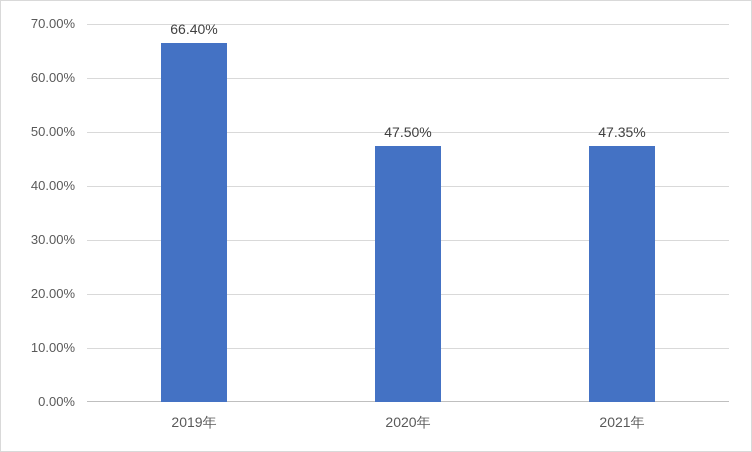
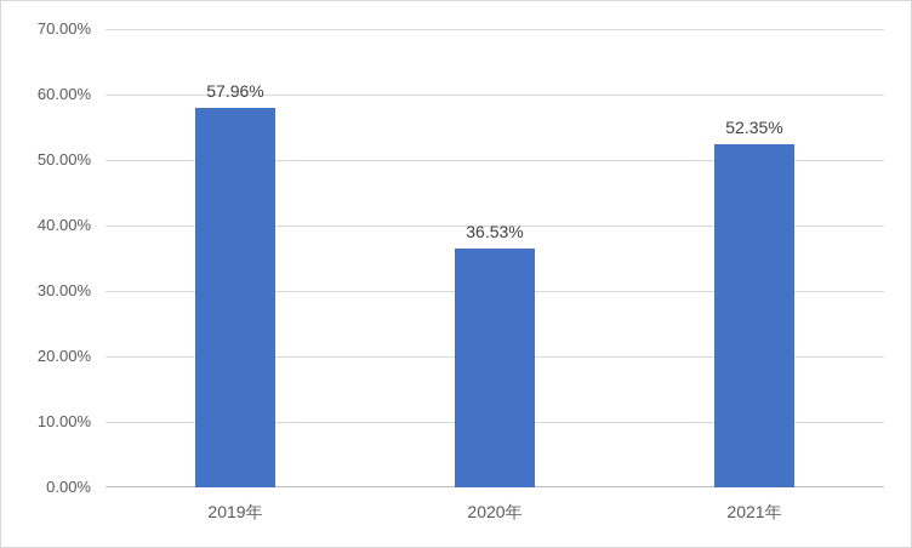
2019年: 66.40% -> 57.96%
2020年: 47.50% -> 36.53%
2021年: 47.35% -> 52.35%
